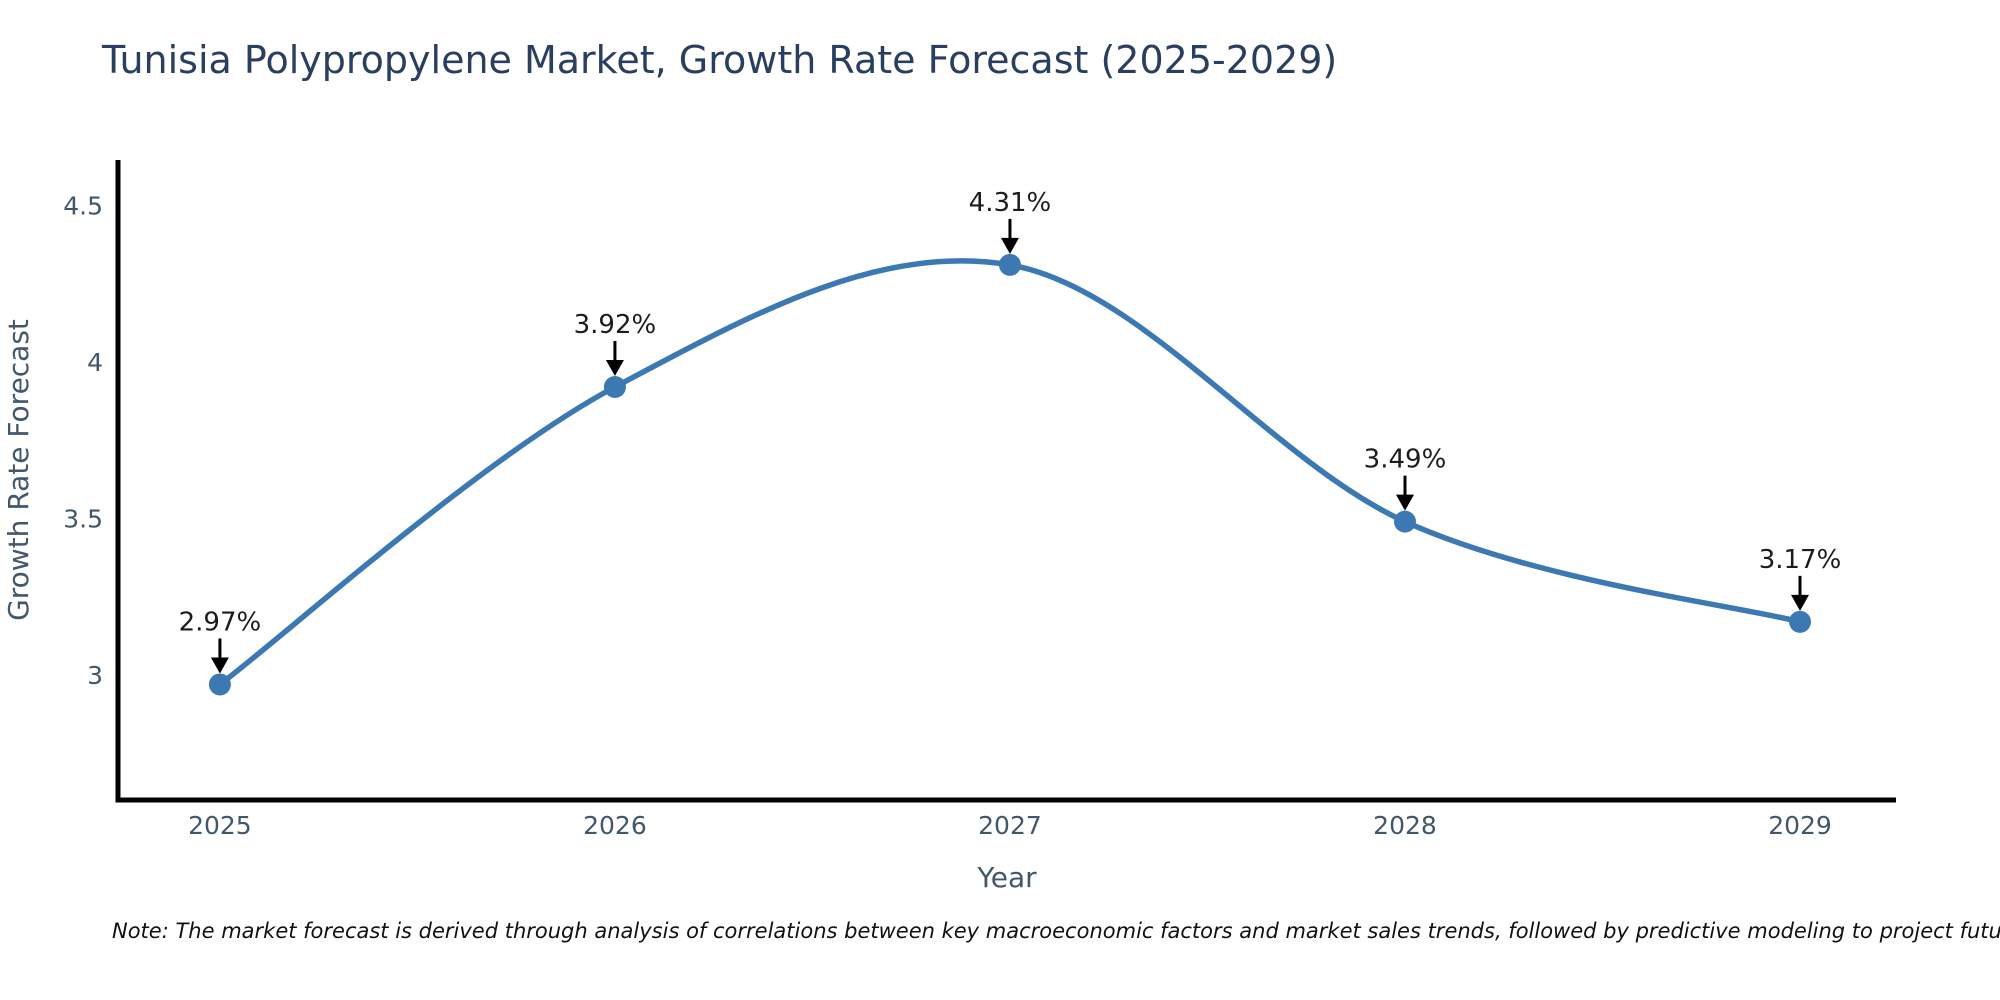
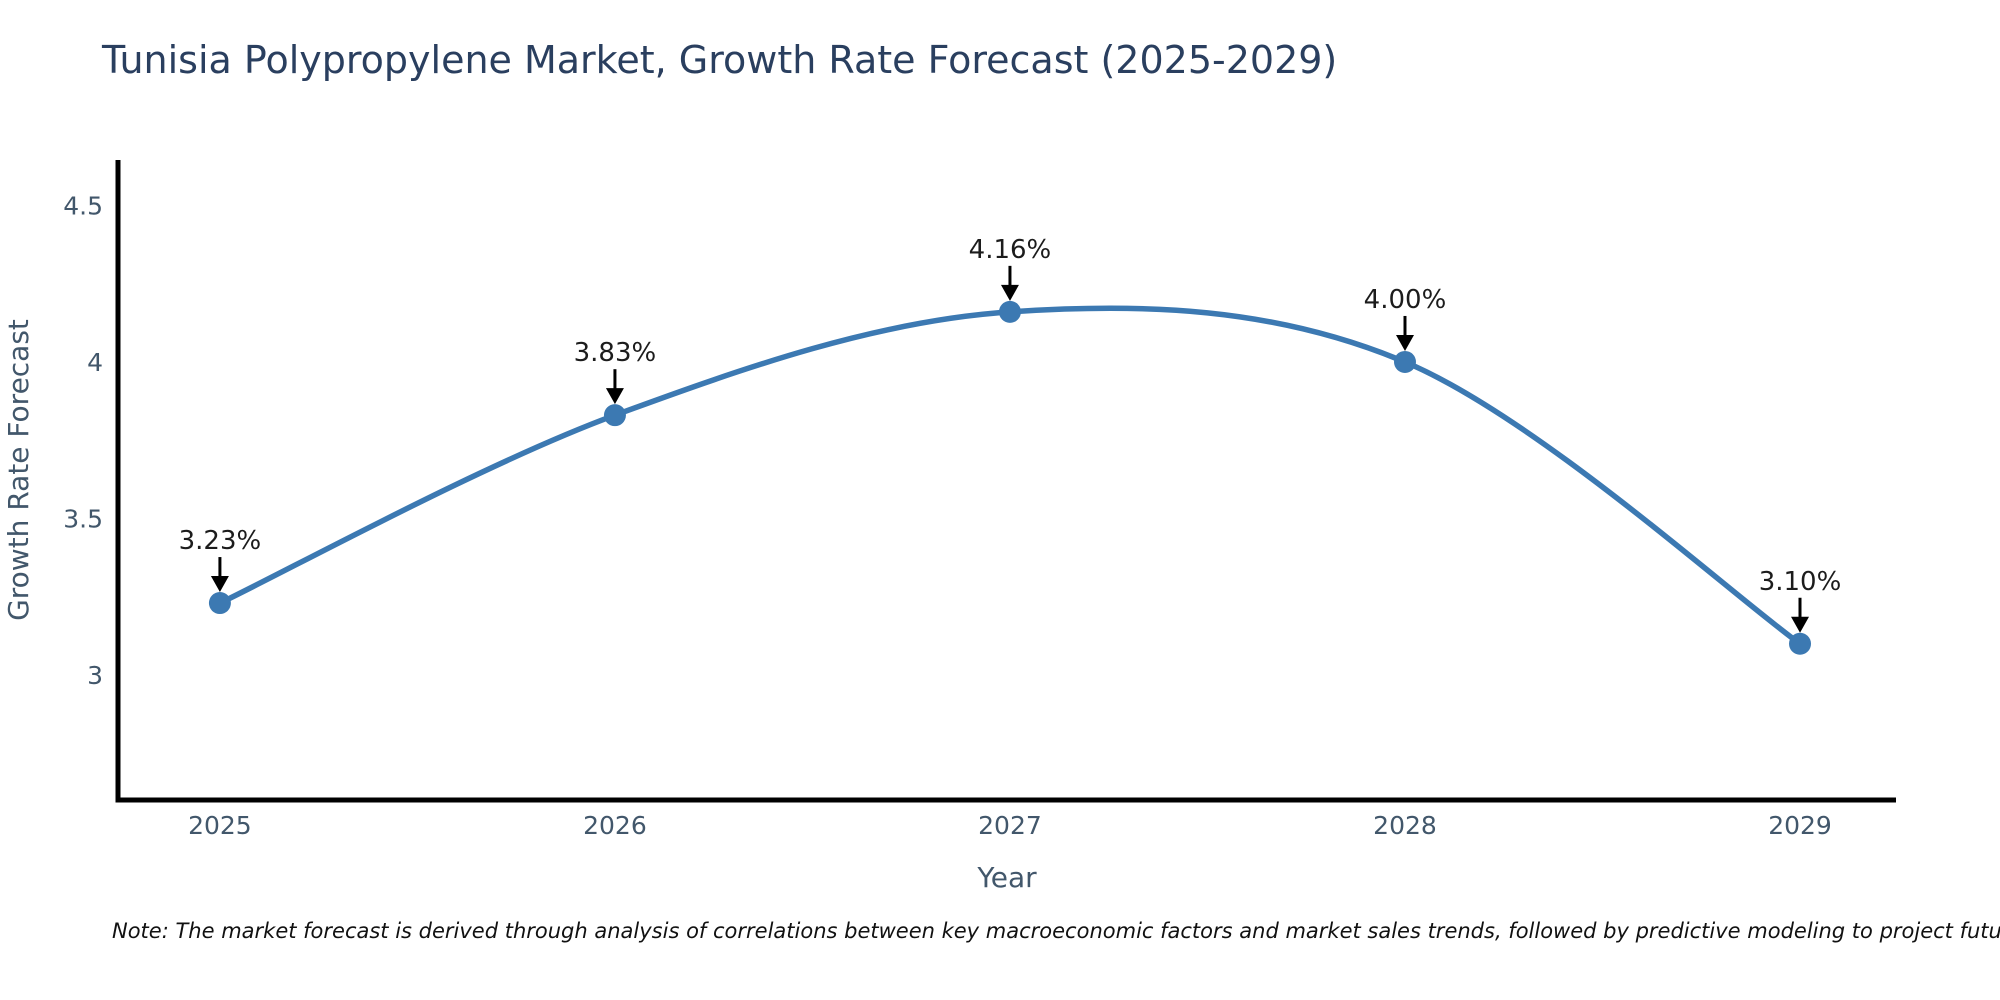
2025: 2.97% -> 3.23%
2026: 3.92% -> 3.83%
2027: 4.31% -> 4.16%
2028: 3.49% -> 4.00%
2029: 3.17% -> 3.10%
